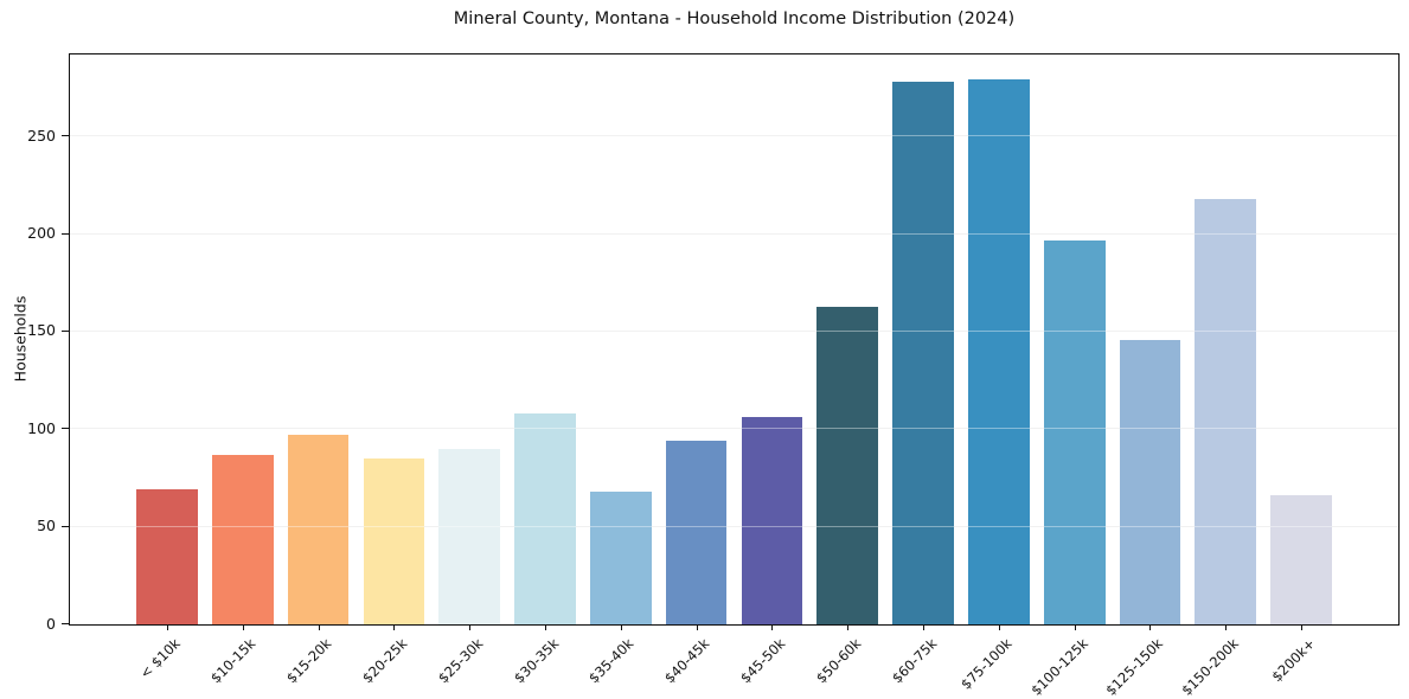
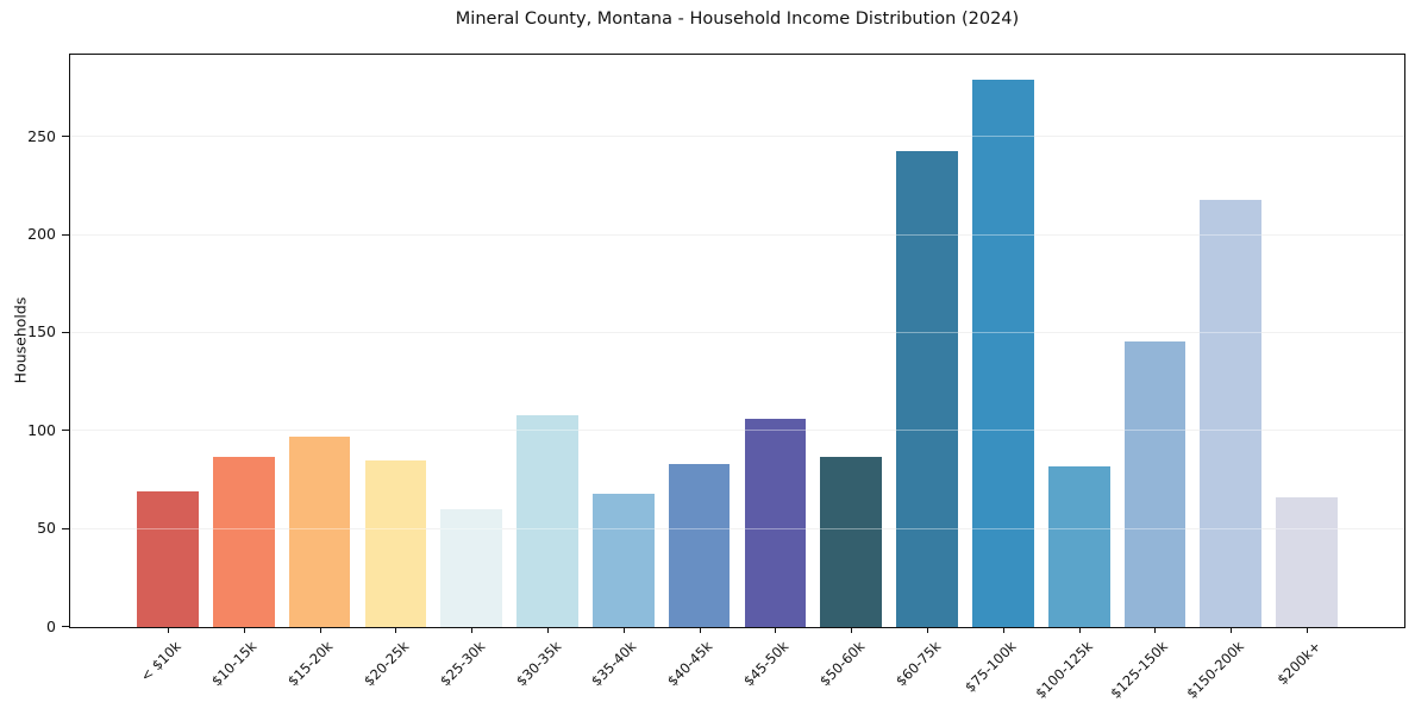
$25-30k: 90 -> 60
$40-45k: 94 -> 83
$50-60k: 163 -> 87
$60-75k: 278 -> 243
$100-125k: 197 -> 82
